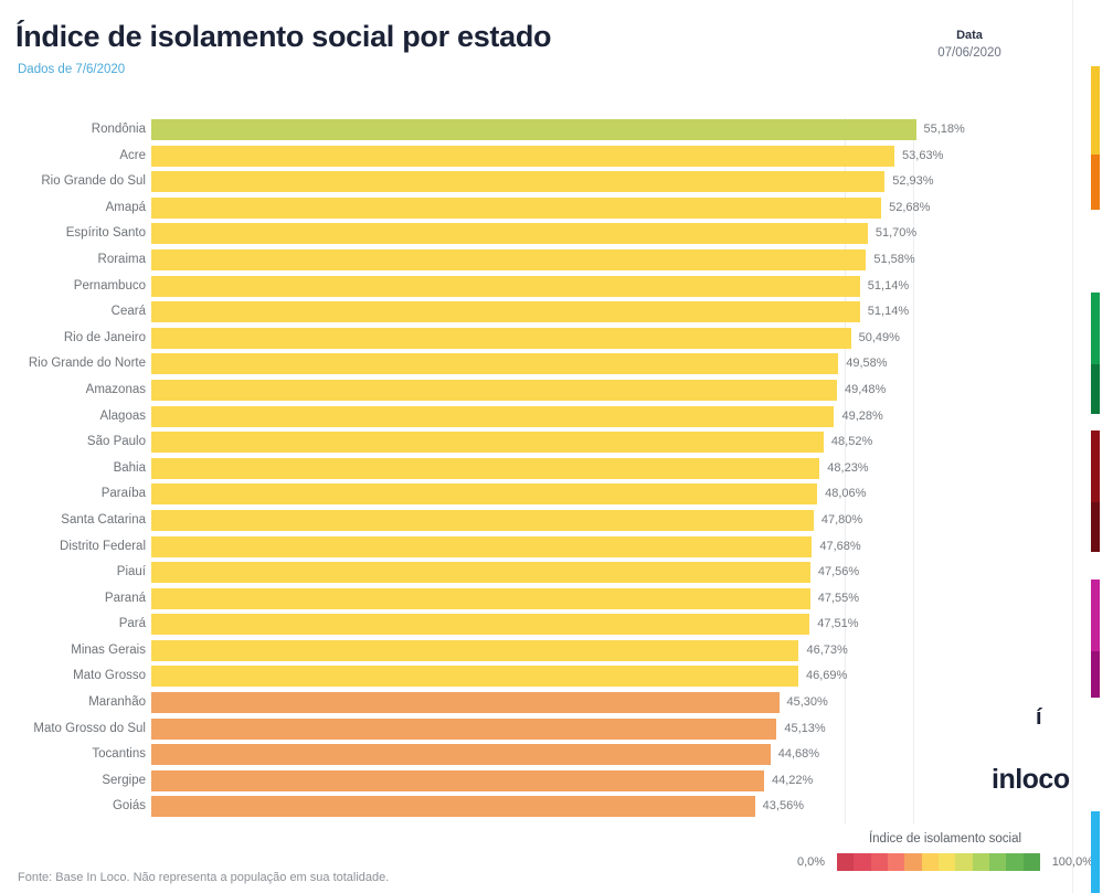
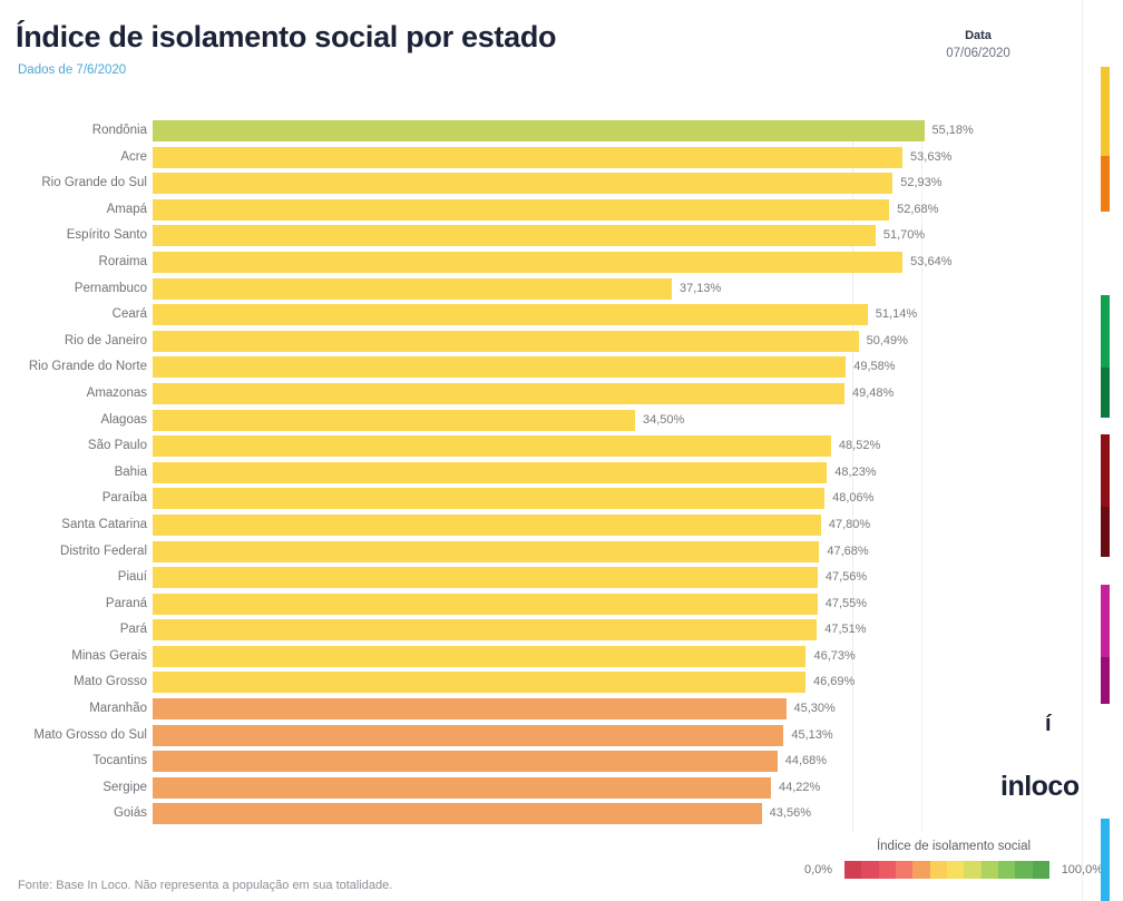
Roraima: 51,58% -> 53,64%
Pernambuco: 51,14% -> 37,13%
Alagoas: 49,28% -> 34,50%
